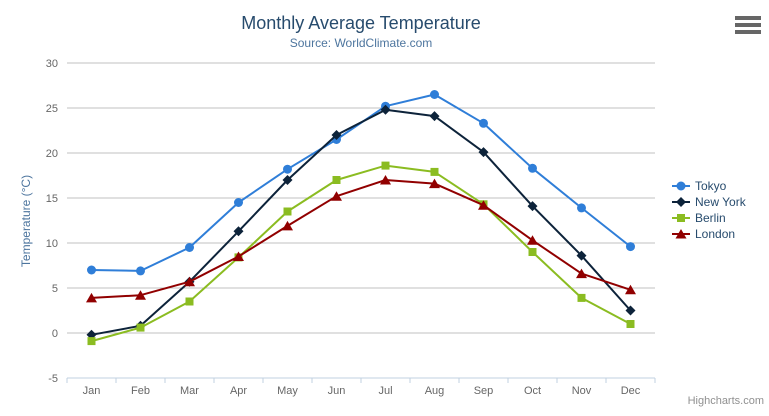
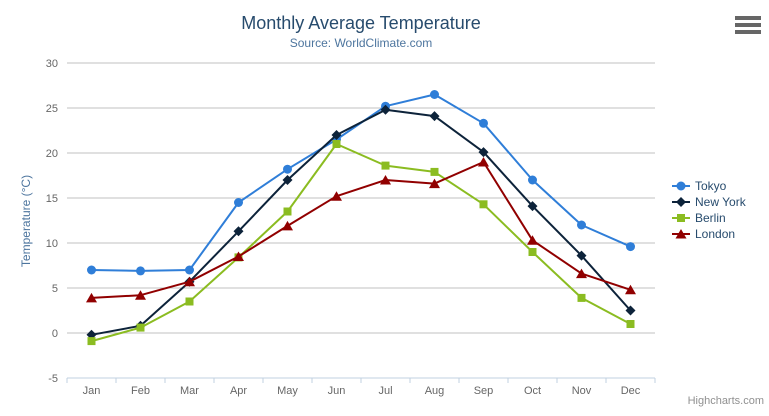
Tokyo/Mar: 10 -> 7
Berlin/Jun: 17 -> 21
London/Sep: 14 -> 19
Tokyo/Oct: 18 -> 17
Tokyo/Nov: 14 -> 12
